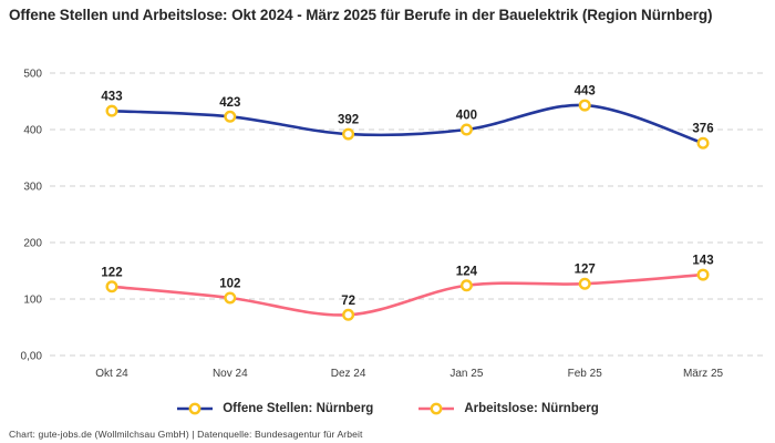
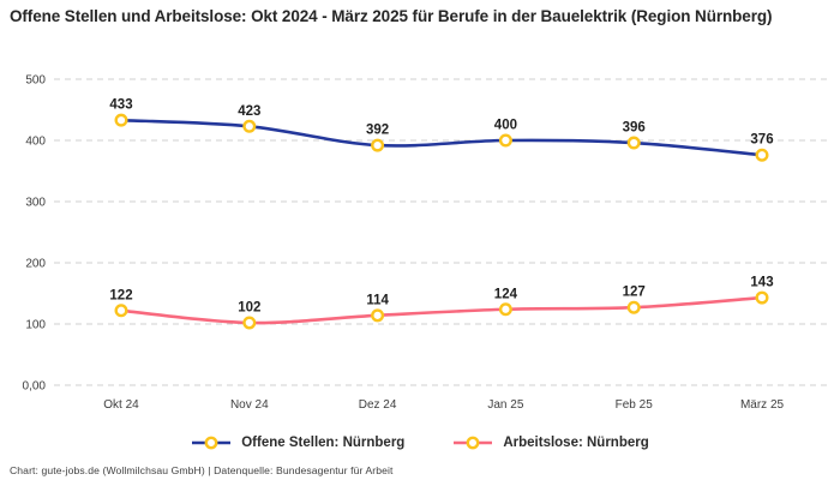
Arbeitslose: Nürnberg/Dez 24: 72 -> 114
Offene Stellen: Nürnberg/Feb 25: 443 -> 396
